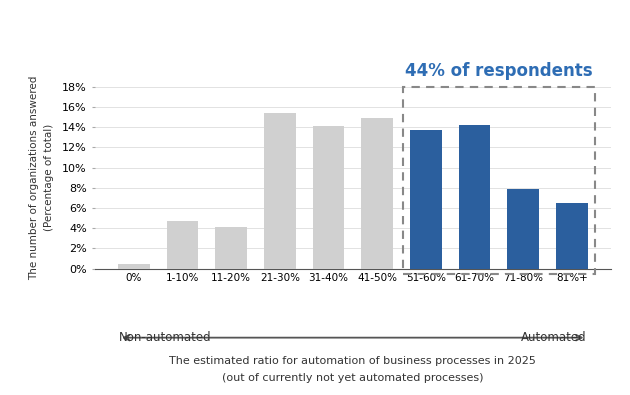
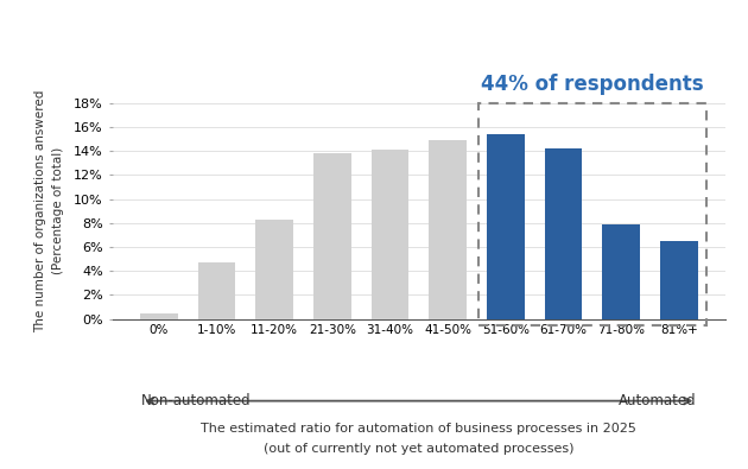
11-20%: 4.1% -> 8.3%
21-30%: 15.4% -> 13.8%
51-60%: 13.7% -> 15.4%
